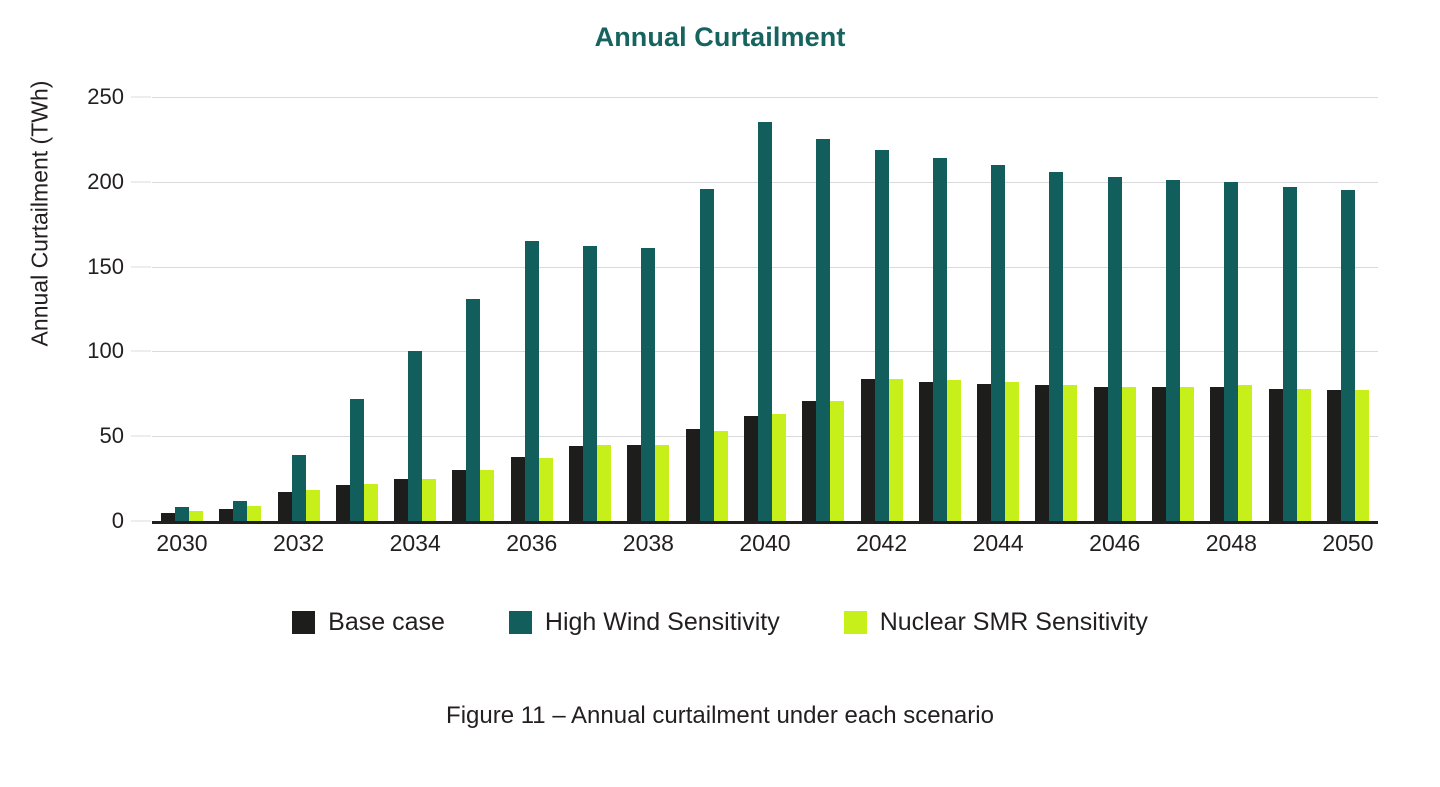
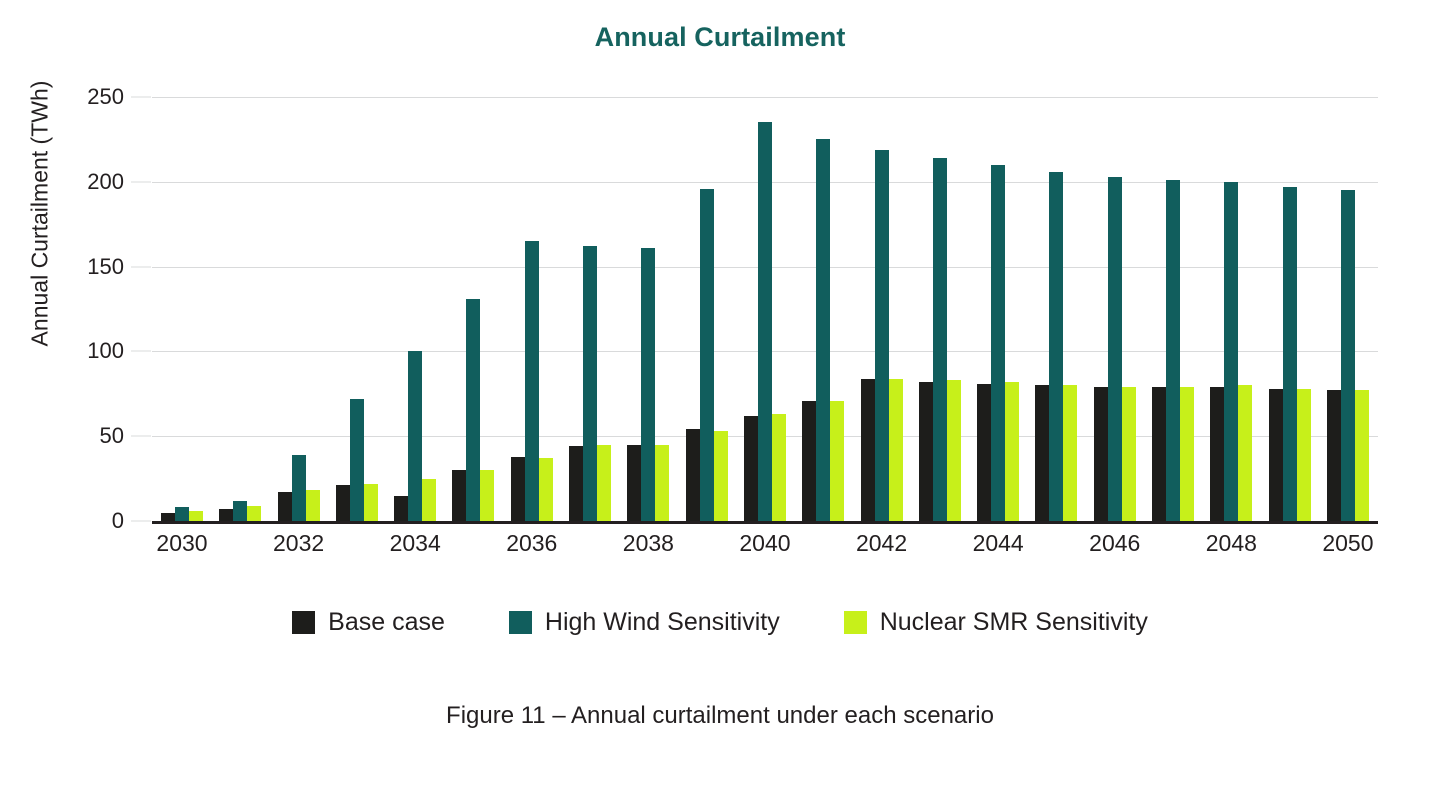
Base case/2034: 25 -> 15
